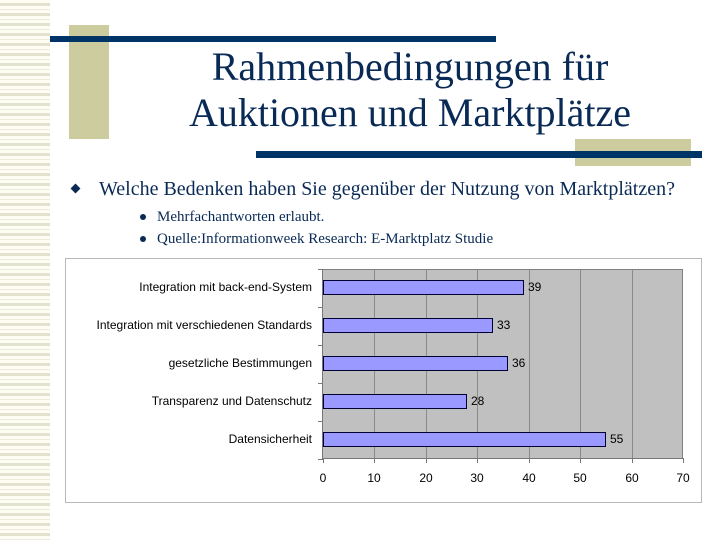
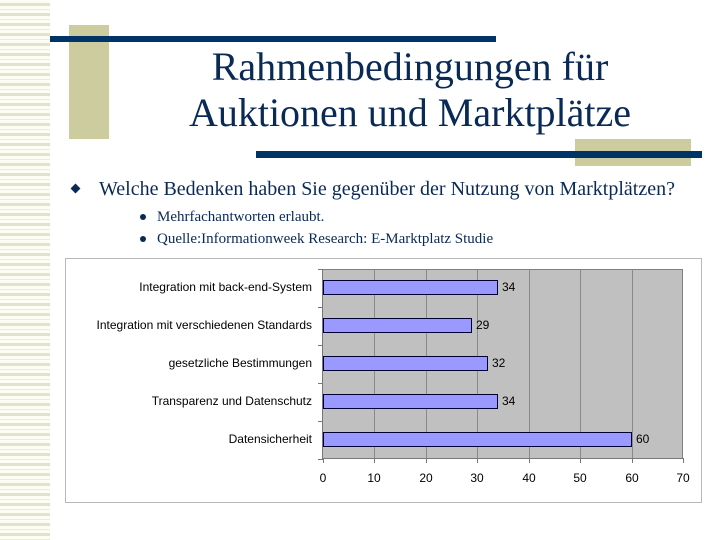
Integration mit back-end-System: 39 -> 34
Integration mit verschiedenen Standards: 33 -> 29
gesetzliche Bestimmungen: 36 -> 32
Transparenz und Datenschutz: 28 -> 34
Datensicherheit: 55 -> 60
